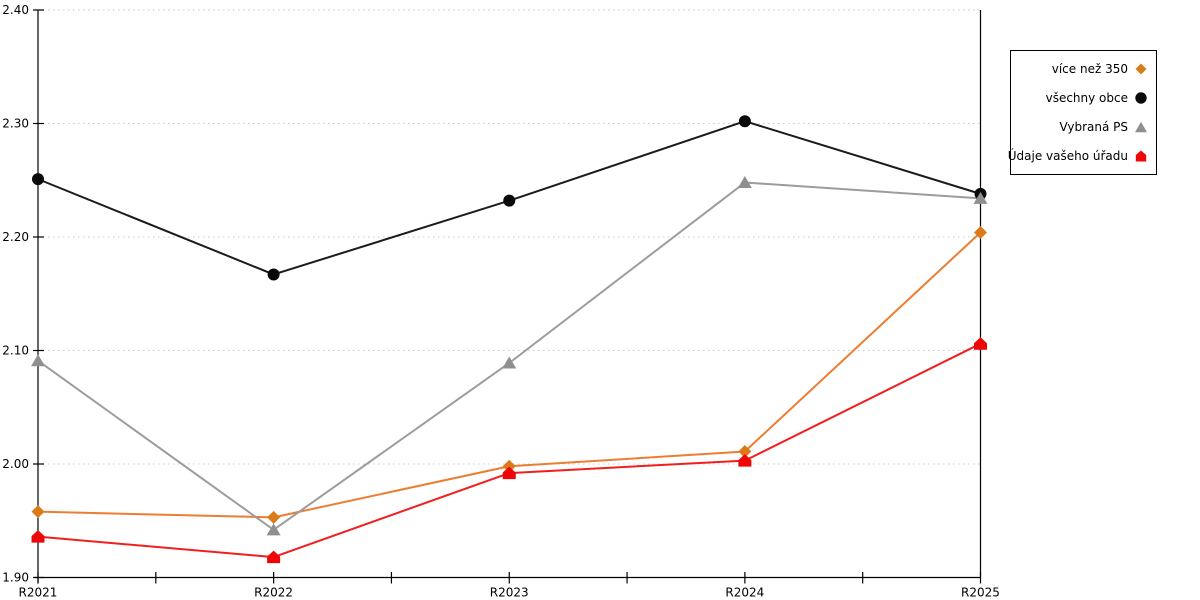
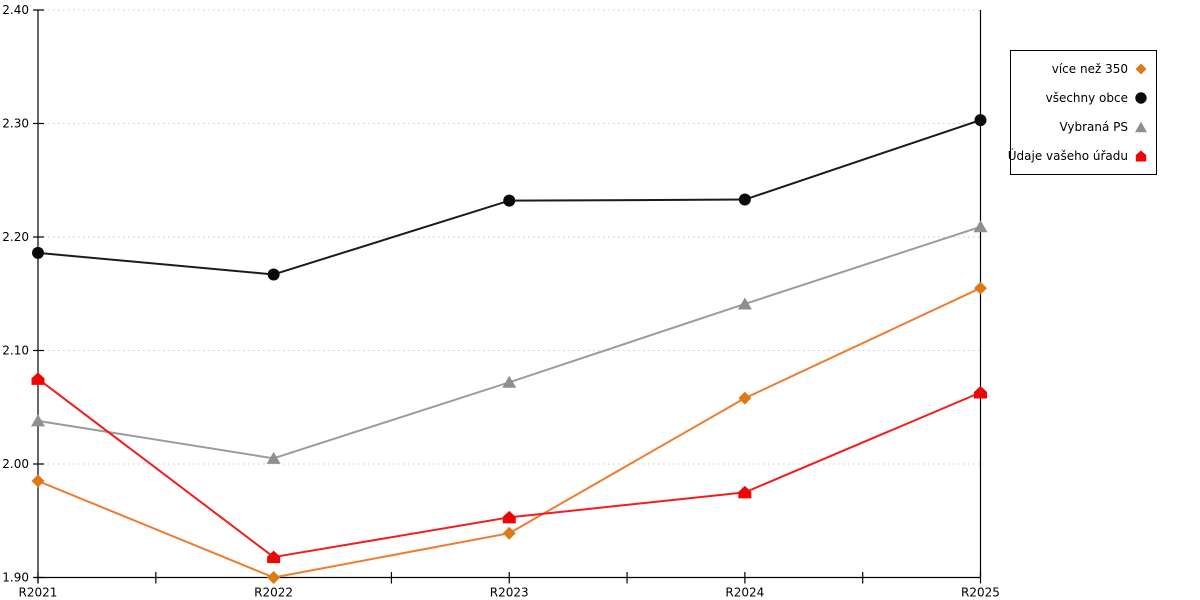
více než 350/R2021: 1.958 -> 1.985
všechny obce/R2021: 2.251 -> 2.186
Vybraná PS/R2021: 2.091 -> 2.038
Údaje vašeho úřadu/R2021: 1.936 -> 2.075
více než 350/R2022: 1.953 -> 1.900
Vybraná PS/R2022: 1.942 -> 2.005
více než 350/R2023: 1.998 -> 1.939
Vybraná PS/R2023: 2.089 -> 2.072
Údaje vašeho úřadu/R2023: 1.992 -> 1.953
více než 350/R2024: 2.011 -> 2.058
všechny obce/R2024: 2.302 -> 2.233
Vybraná PS/R2024: 2.248 -> 2.141
Údaje vašeho úřadu/R2024: 2.003 -> 1.975
více než 350/R2025: 2.204 -> 2.155
všechny obce/R2025: 2.238 -> 2.303
Vybraná PS/R2025: 2.234 -> 2.209
Údaje vašeho úřadu/R2025: 2.106 -> 2.063
